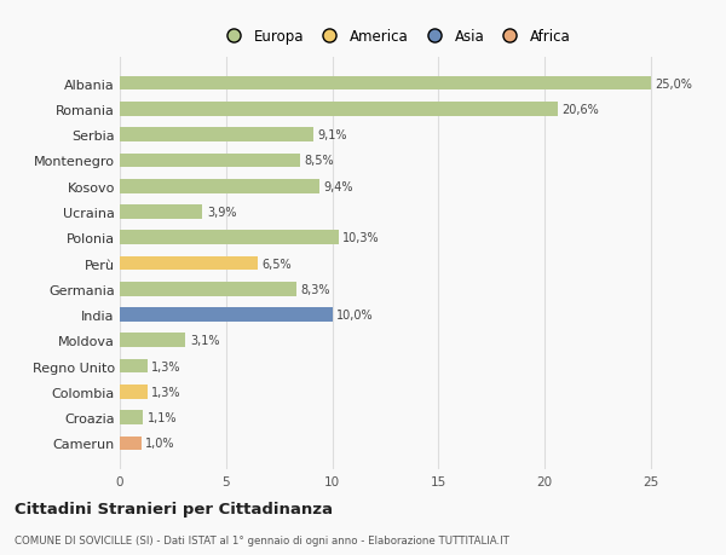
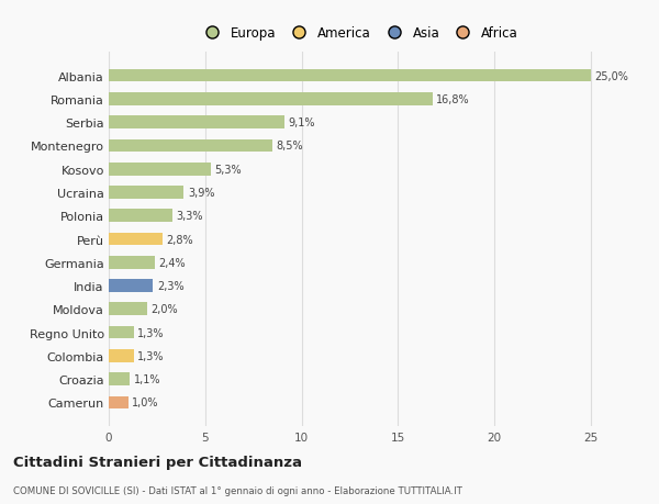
Romania: 20,6% -> 16,8%
Kosovo: 9,4% -> 5,3%
Polonia: 10,3% -> 3,3%
Perù: 6,5% -> 2,8%
Germania: 8,3% -> 2,4%
India: 10,0% -> 2,3%
Moldova: 3,1% -> 2,0%
